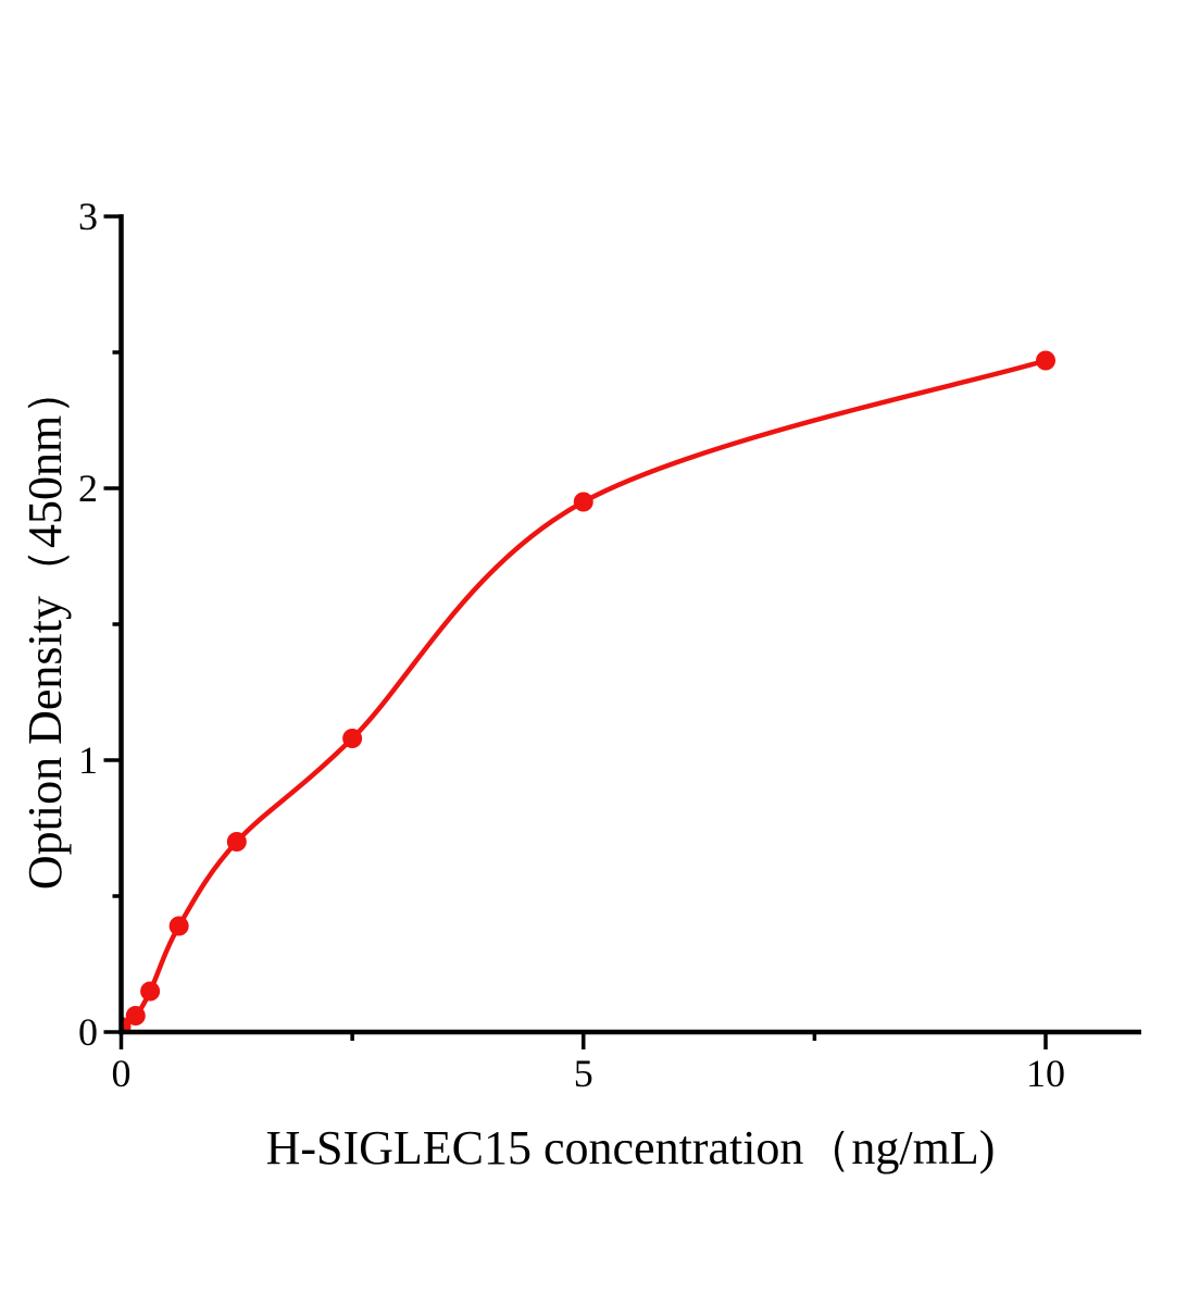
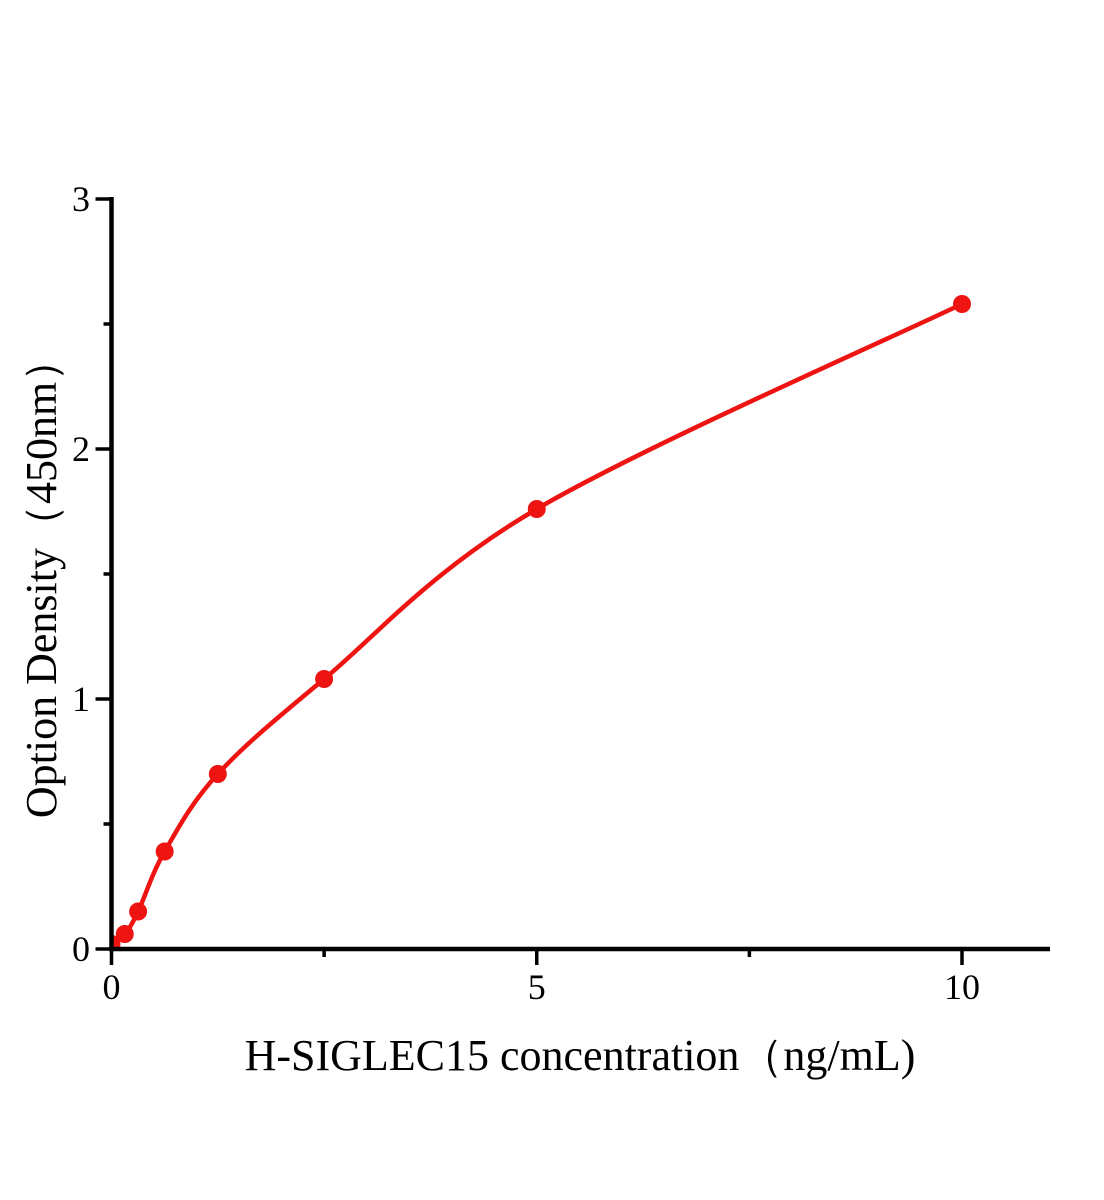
5: 1.95 -> 1.76
10: 2.47 -> 2.58
